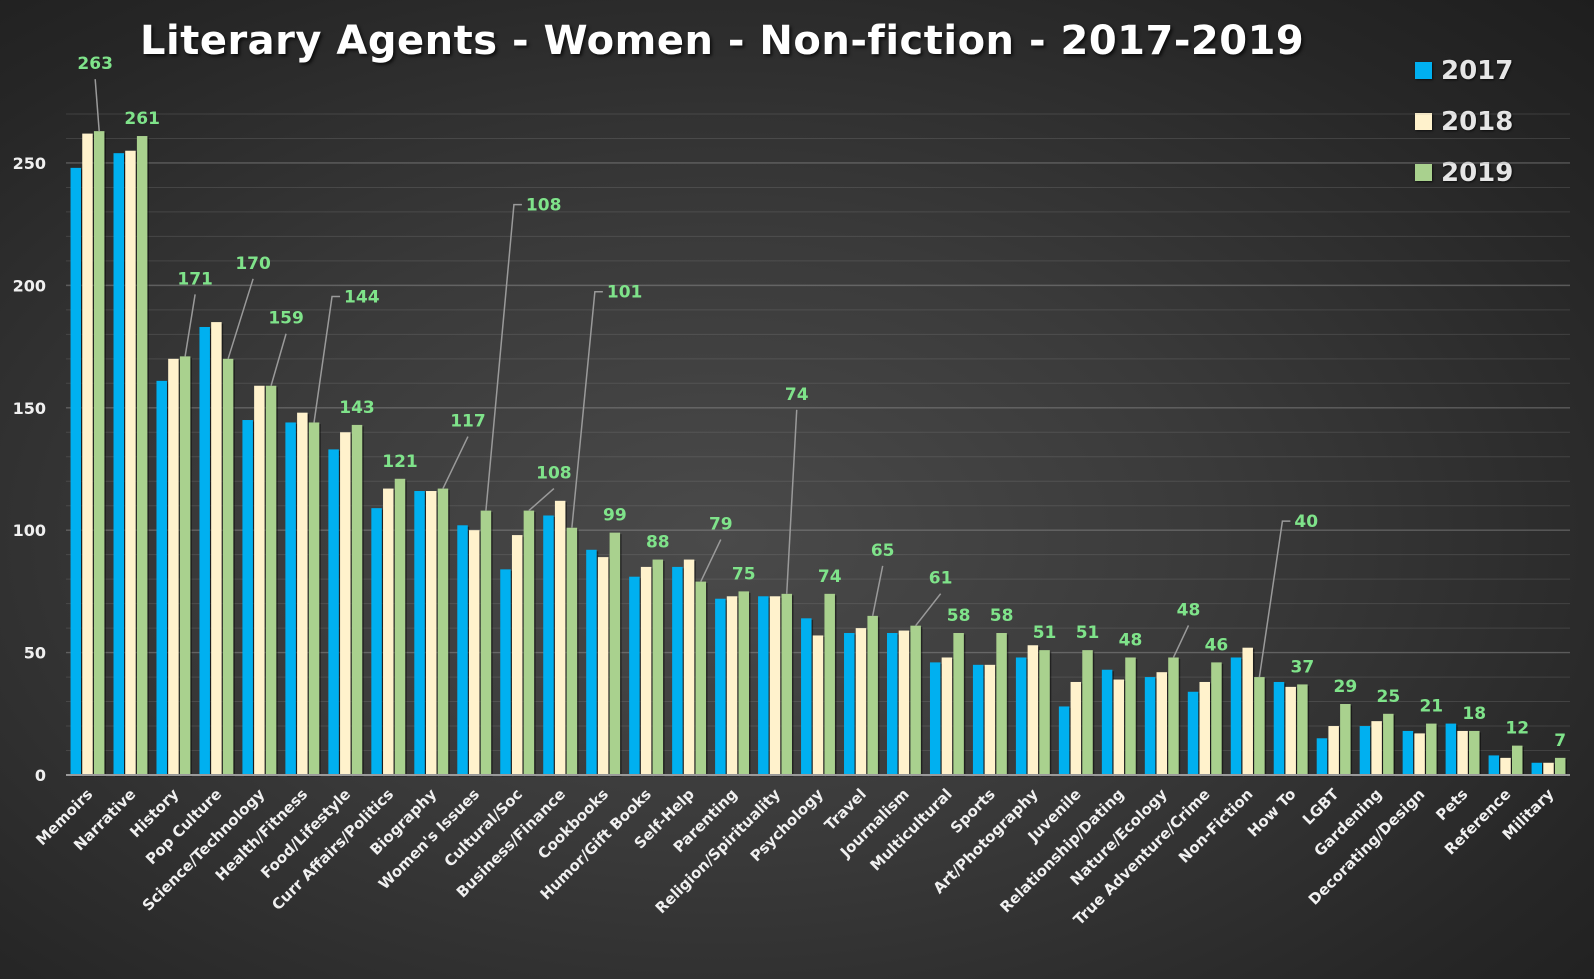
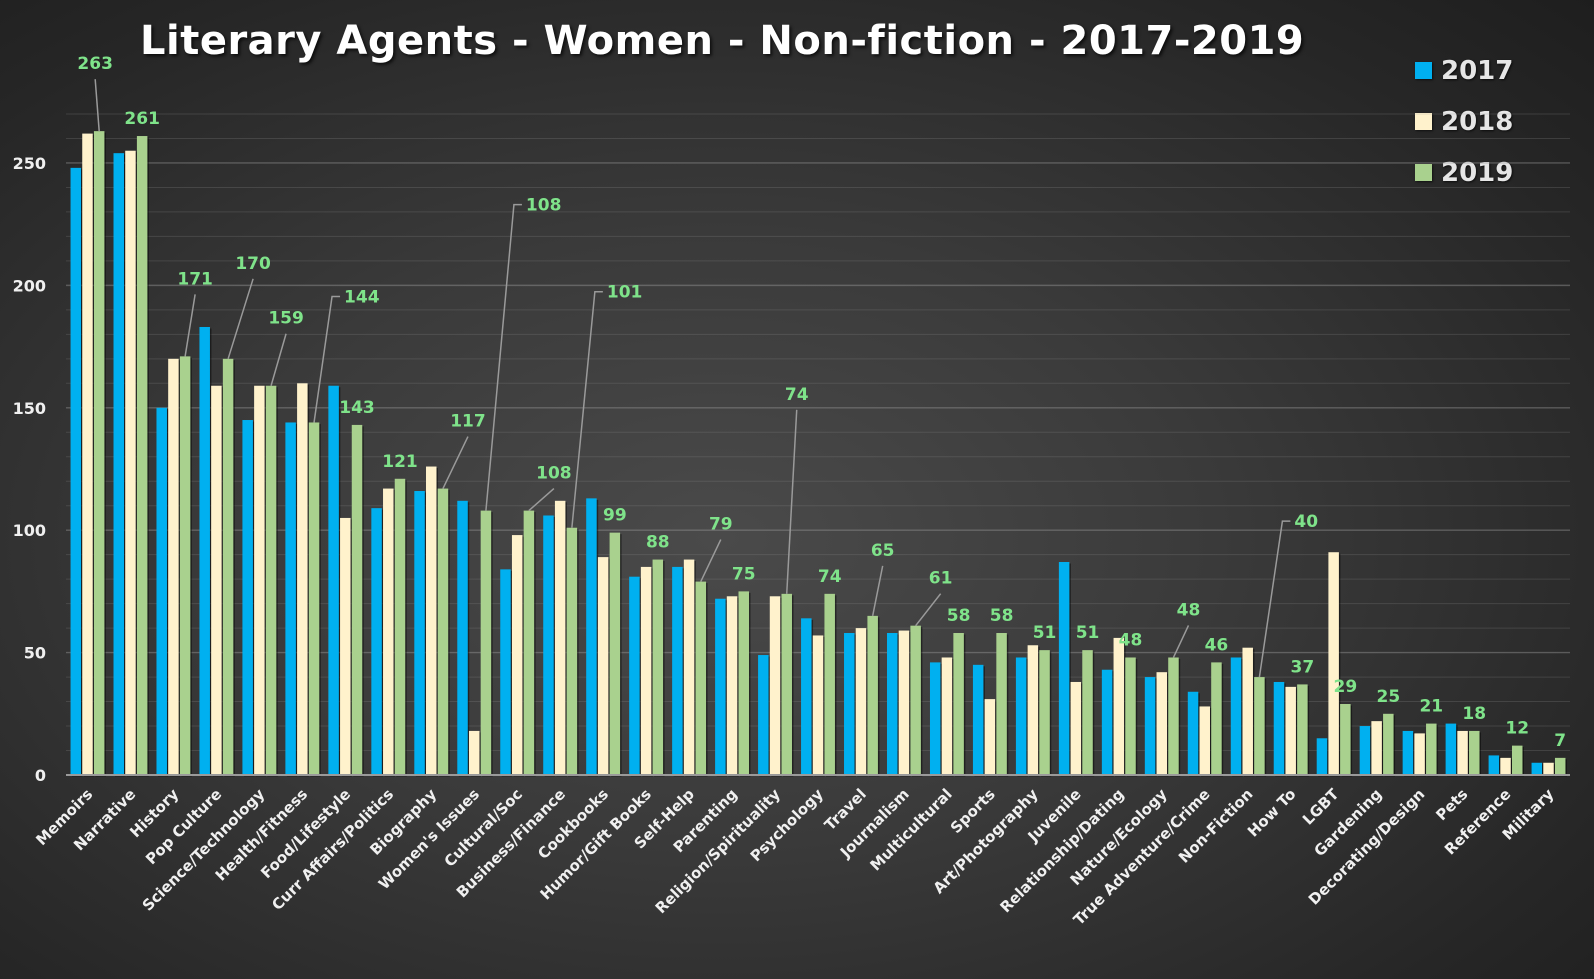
2017/History: 161 -> 150
2018/Pop Culture: 185 -> 159
2018/Health/Fitness: 148 -> 160
2017/Food/Lifestyle: 133 -> 159
2018/Food/Lifestyle: 140 -> 105
2018/Biography: 116 -> 126
2017/Women's Issues: 102 -> 112
2018/Women's Issues: 100 -> 18
2017/Cookbooks: 92 -> 113
2017/Religion/Spirituality: 73 -> 49
2018/Sports: 45 -> 31
2017/Juvenile: 28 -> 87
2018/Relationship/Dating: 39 -> 56
2018/True Adventure/Crime: 38 -> 28
2018/LGBT: 20 -> 91
